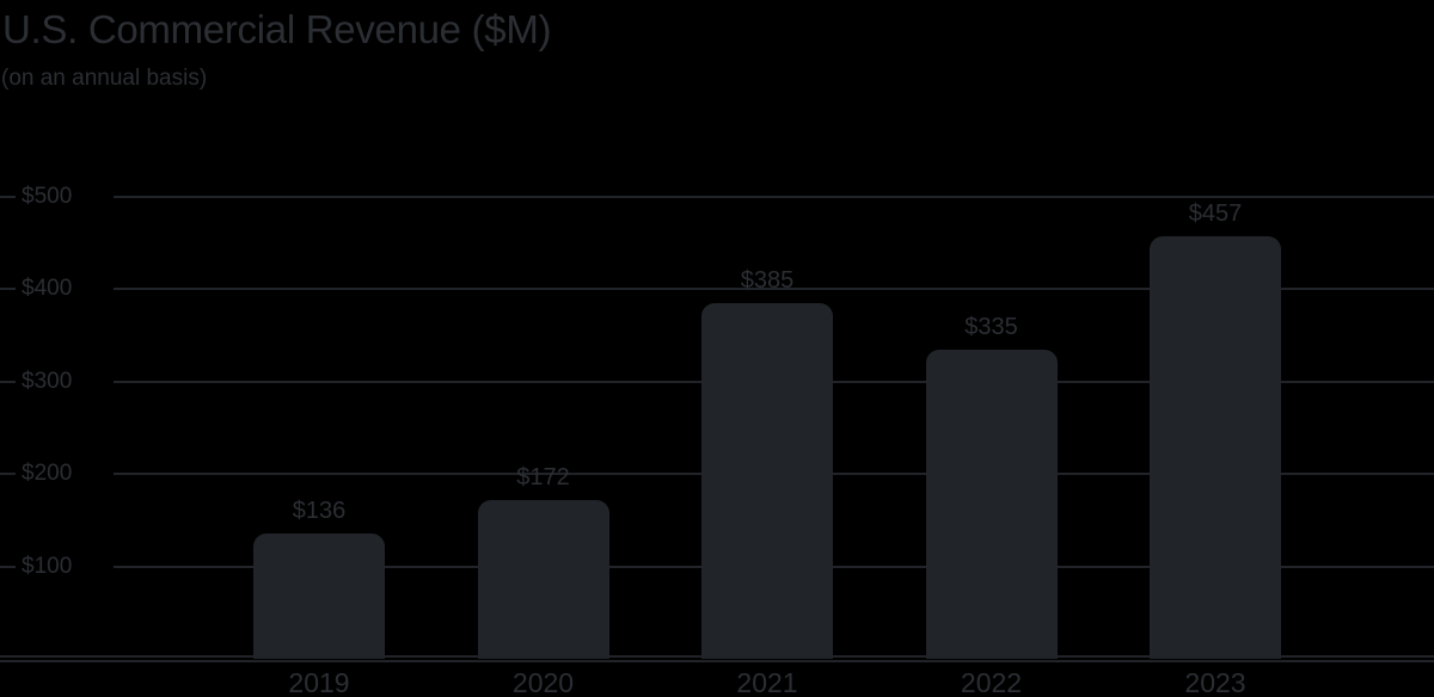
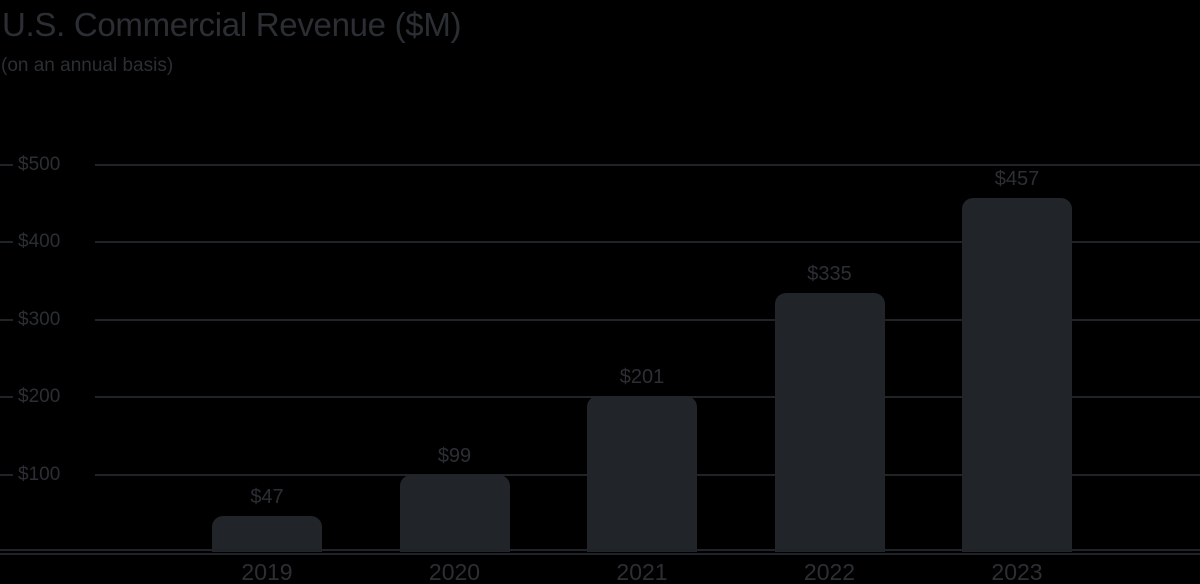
2019: $136 -> $47
2020: $172 -> $99
2021: $385 -> $201
